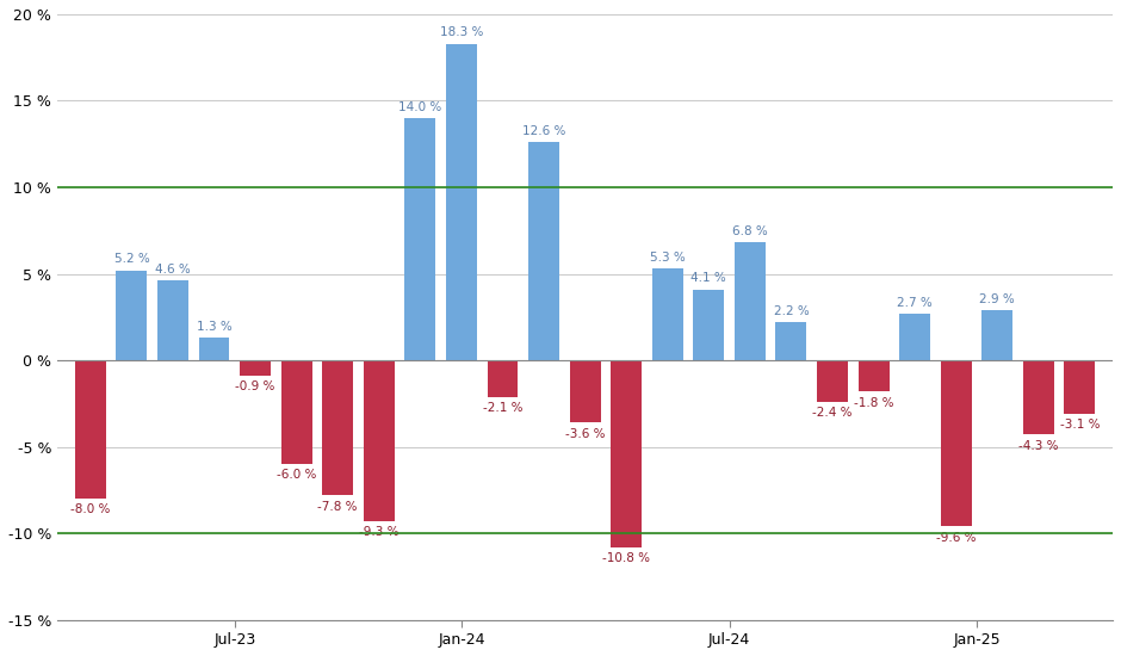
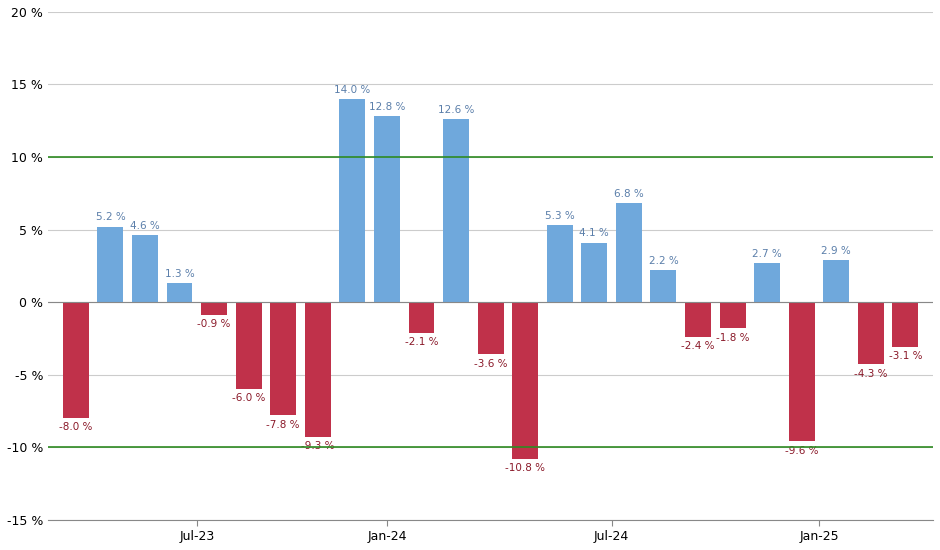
Jan-24: 18.3 -> 12.8
